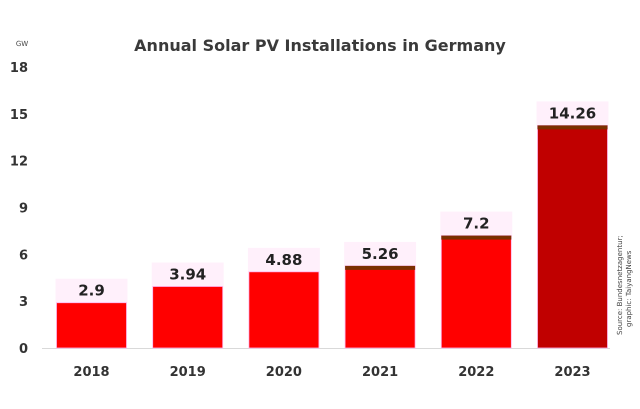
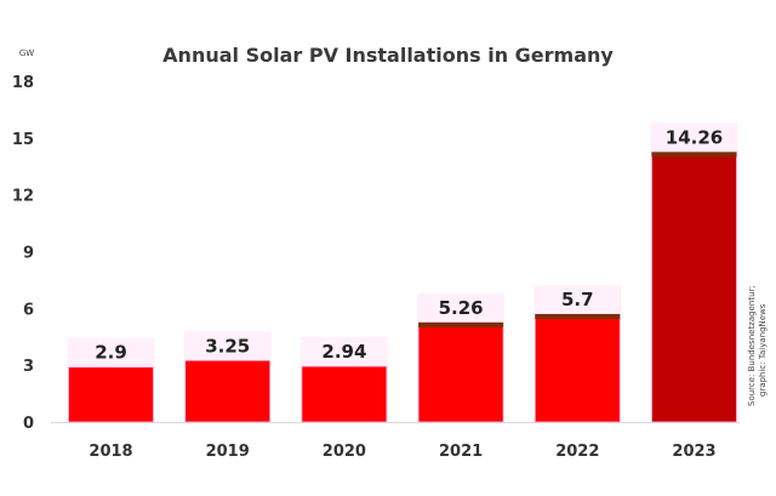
2019: 3.94 -> 3.25
2020: 4.88 -> 2.94
2022: 7.2 -> 5.7
